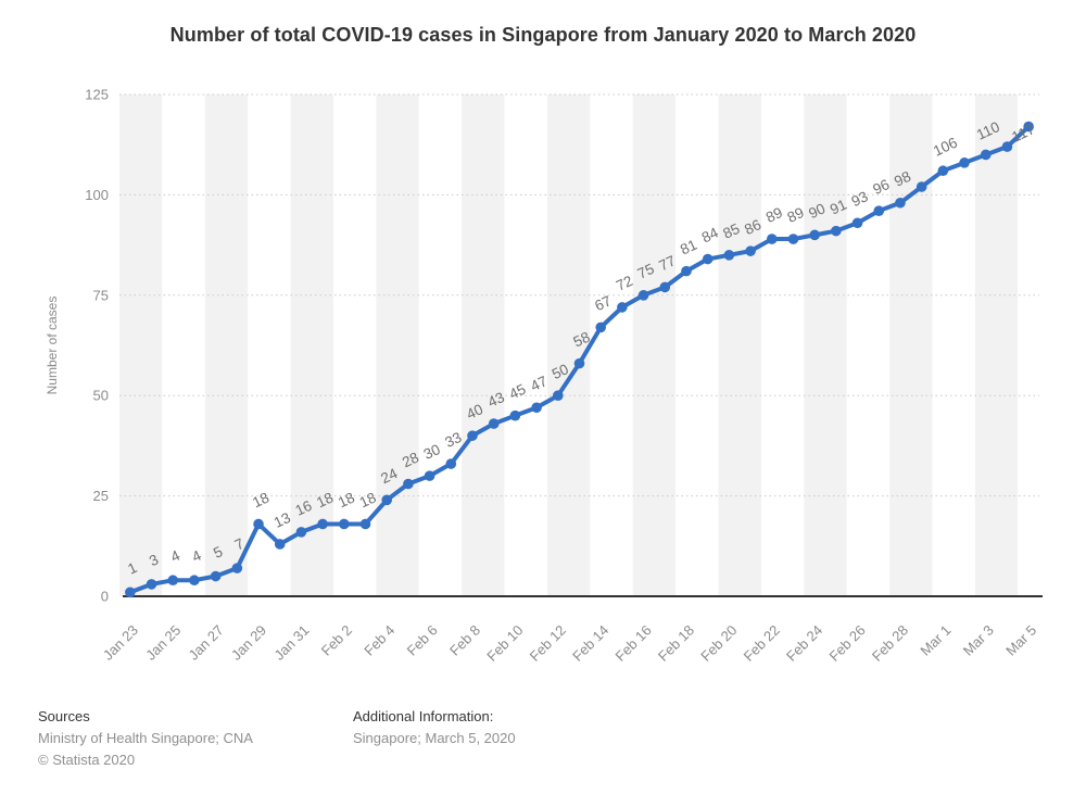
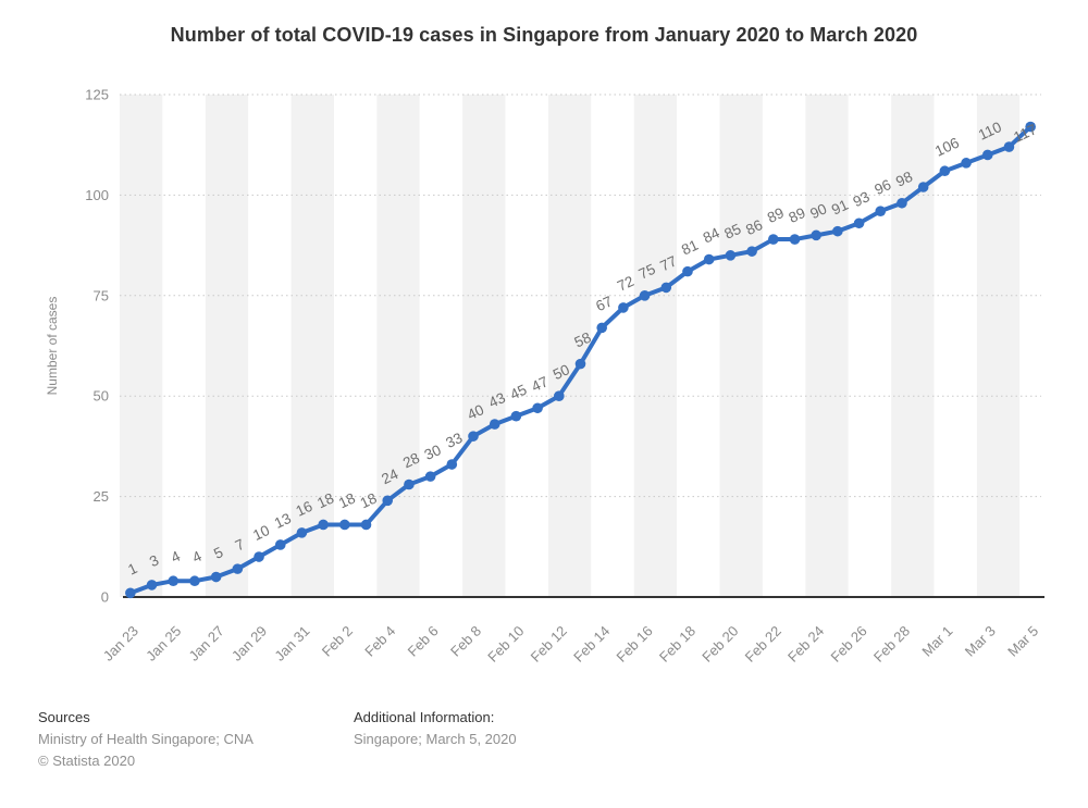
Jan 29: 18 -> 10
